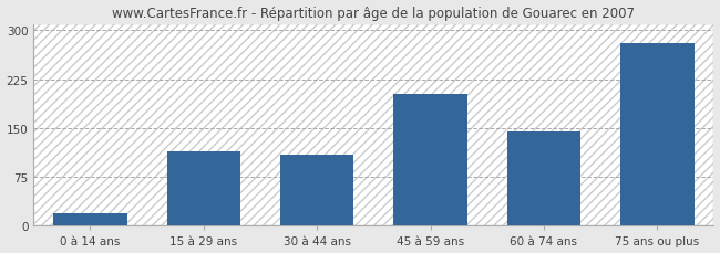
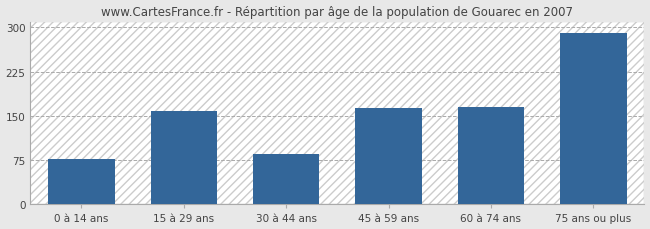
0 à 14 ans: 20 -> 77
15 à 29 ans: 114 -> 158
30 à 44 ans: 110 -> 85
45 à 59 ans: 202 -> 163
60 à 74 ans: 144 -> 165
75 ans ou plus: 280 -> 291
